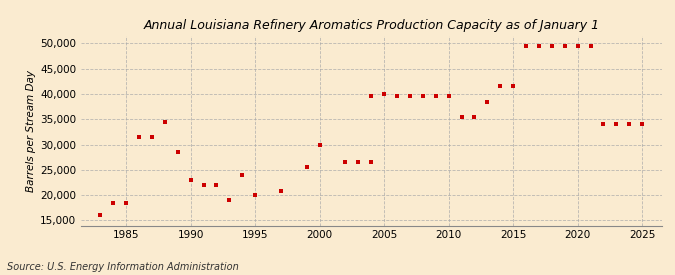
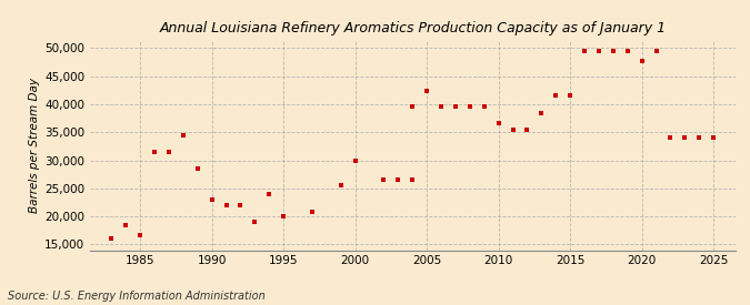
1985: 18,500 -> 16,600
2005: 40,000 -> 42,400
2010: 39,500 -> 36,600
2020: 49,500 -> 47,600
